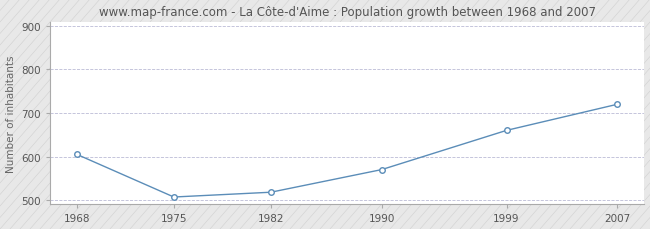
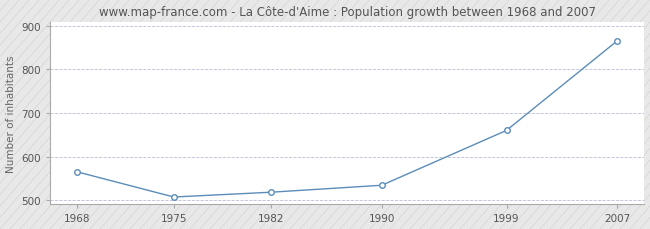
1968: 605 -> 565
1990: 570 -> 534
2007: 720 -> 866
